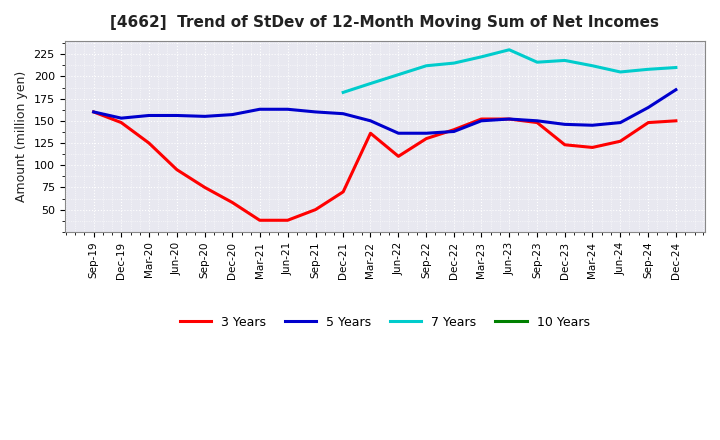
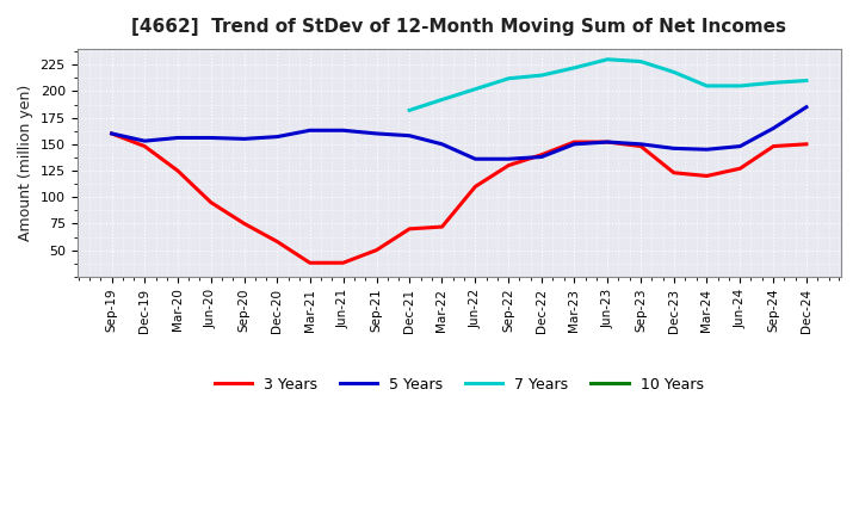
3 Years/Mar-22: 136 -> 72
7 Years/Sep-23: 216 -> 228
7 Years/Mar-24: 212 -> 205
